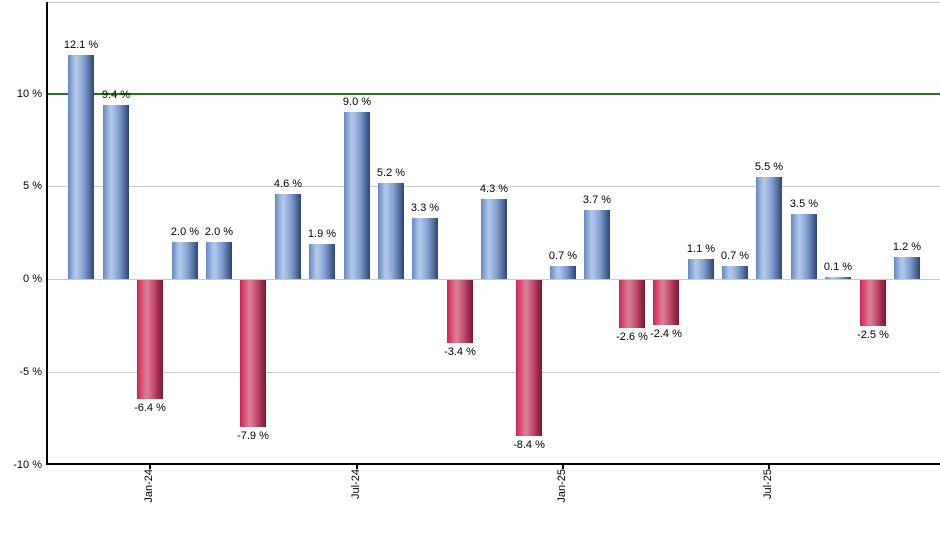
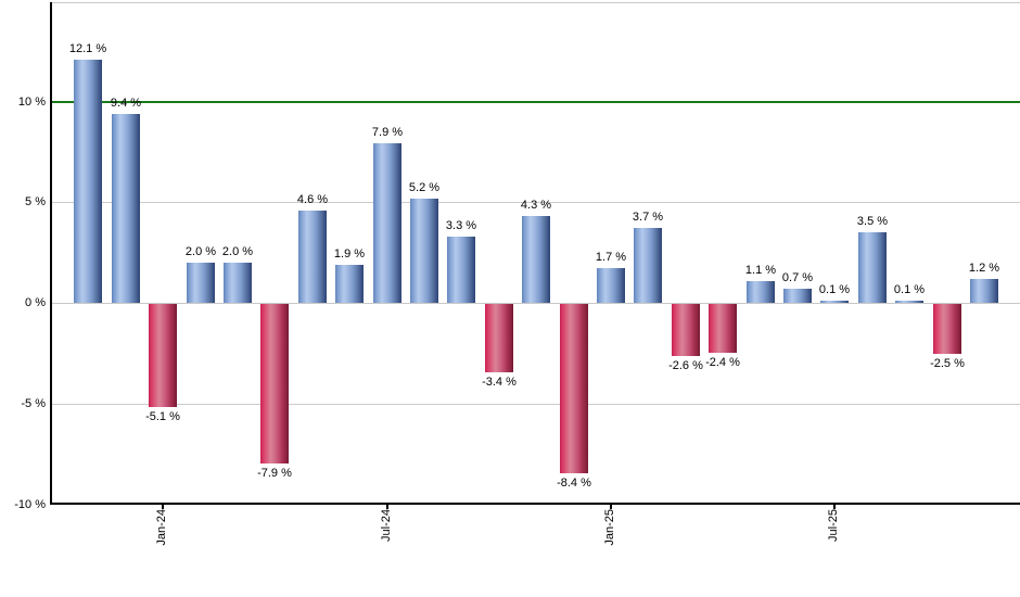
Jan-24: -6.4 -> -5.1
Jul-24: 9.0 -> 7.9
Jan-25: 0.7 -> 1.7
Jul-25: 5.5 -> 0.1
